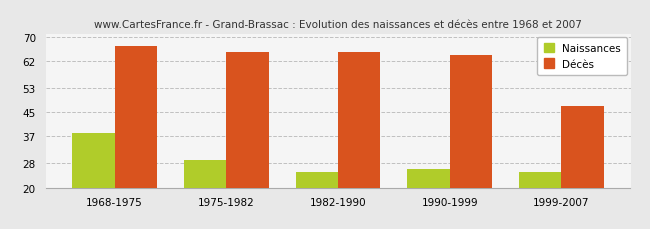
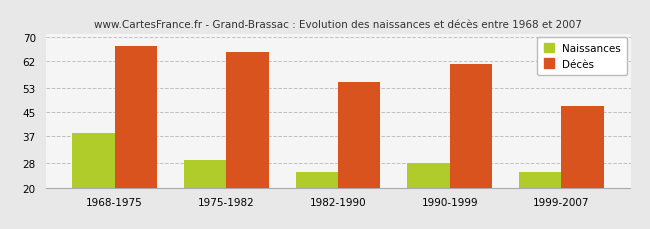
Décès/1982-1990: 65 -> 55
Naissances/1990-1999: 26 -> 28
Décès/1990-1999: 64 -> 61
